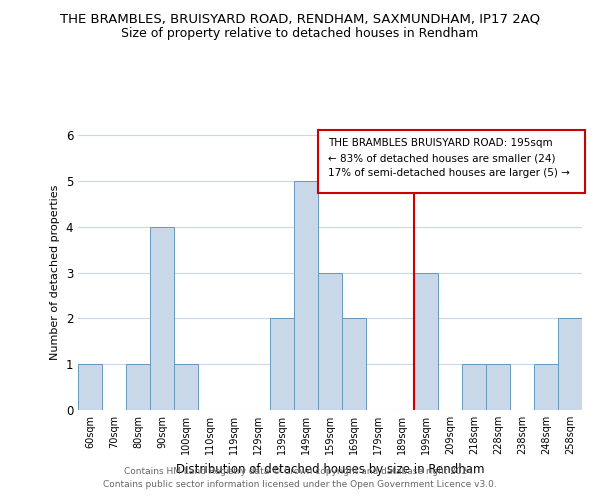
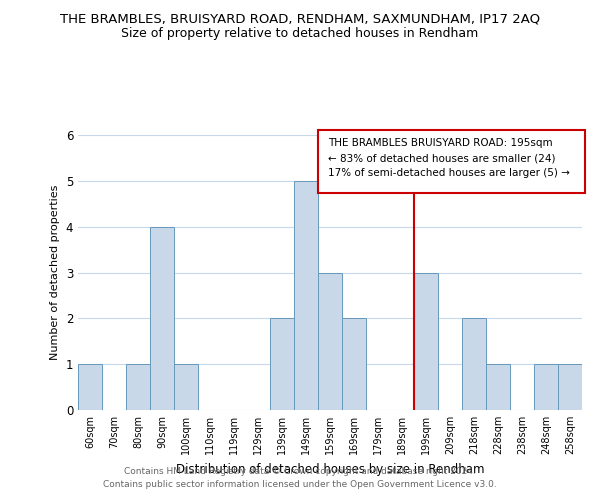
218sqm: 1 -> 2
258sqm: 2 -> 1
